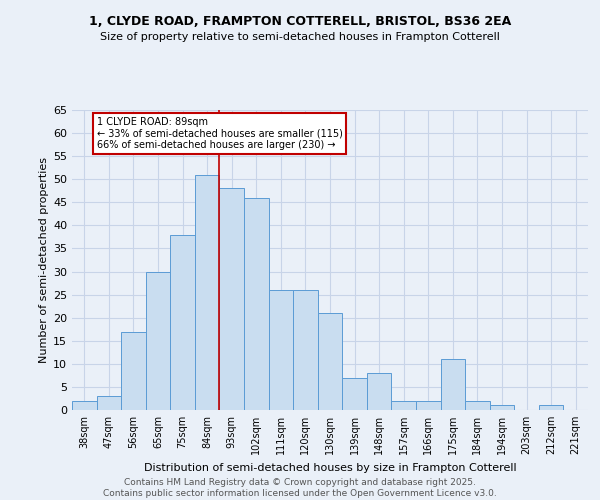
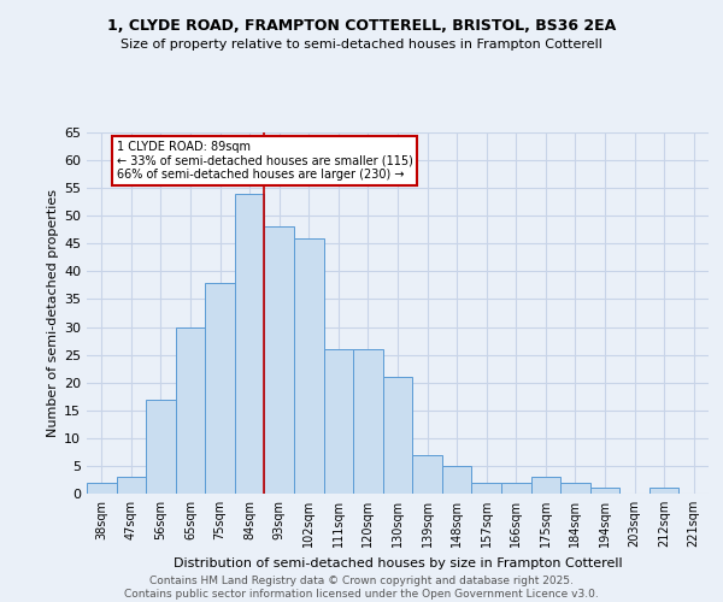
84sqm: 51 -> 54
148sqm: 8 -> 5
175sqm: 11 -> 3
